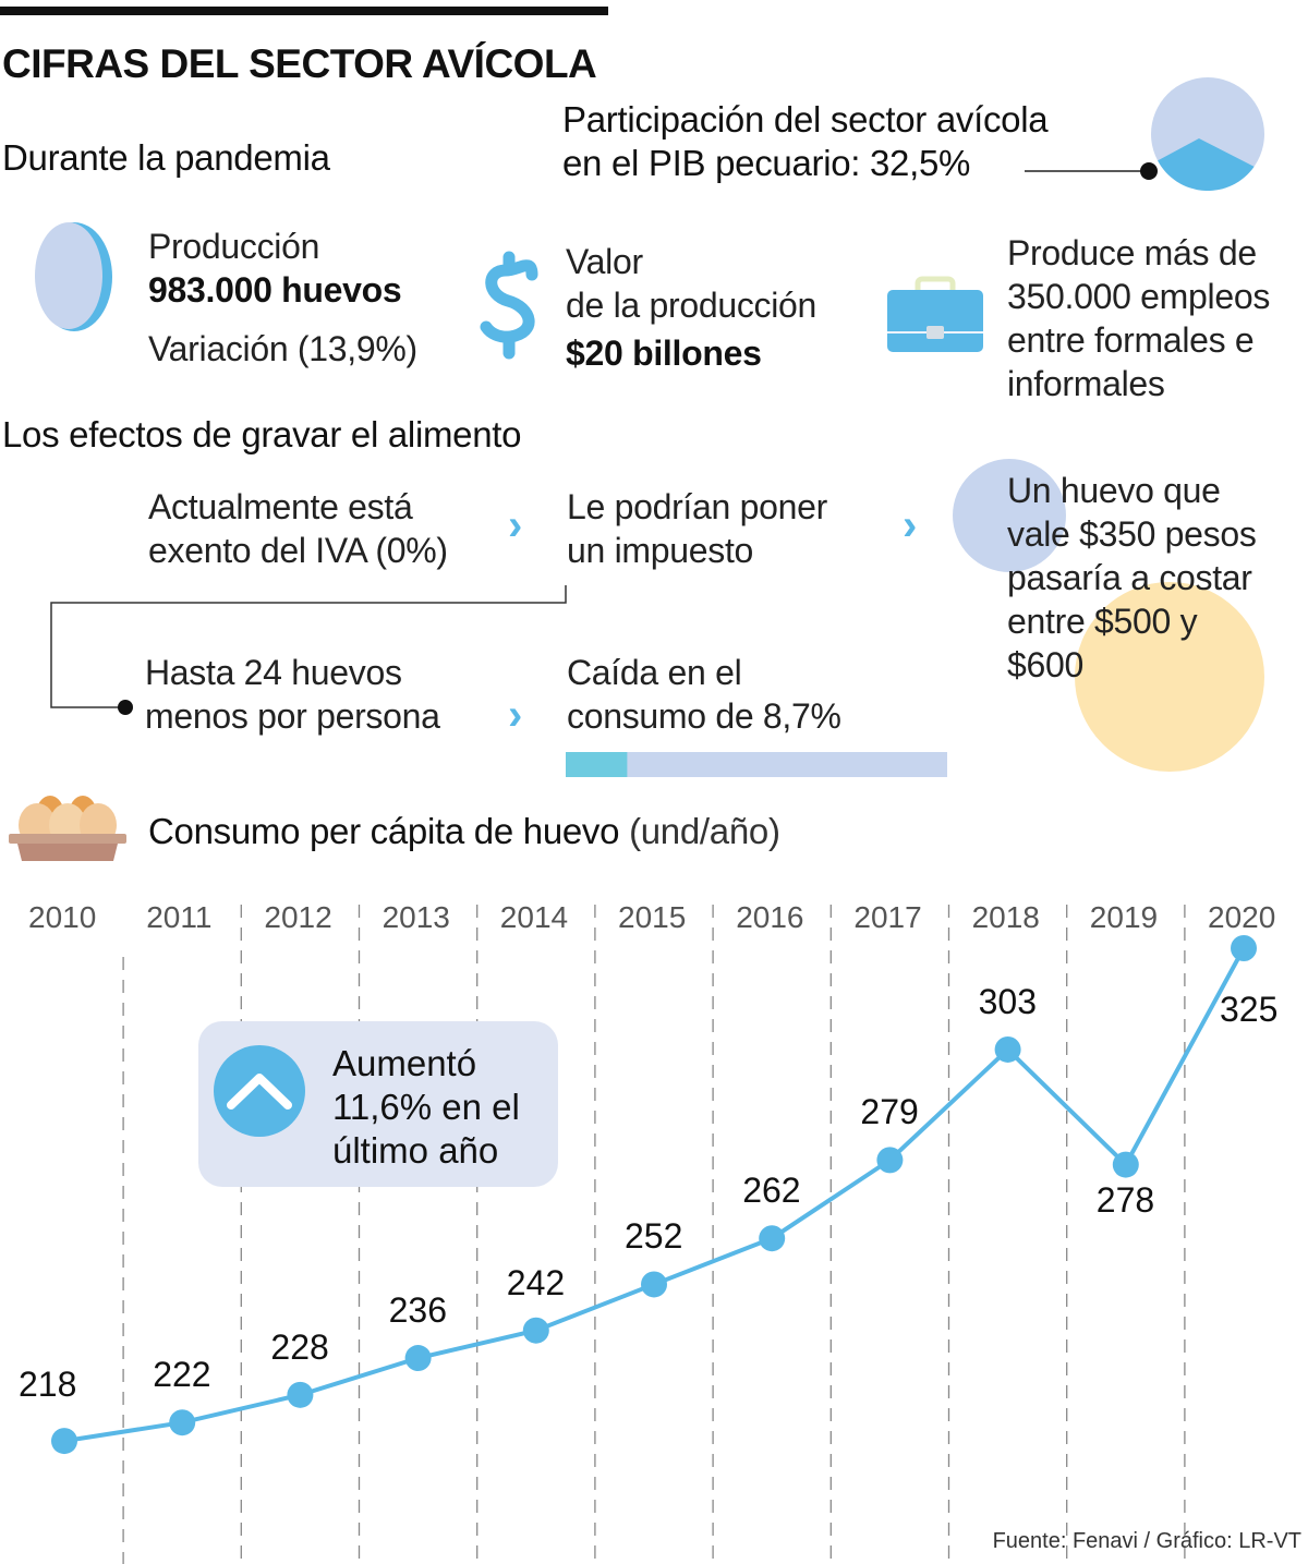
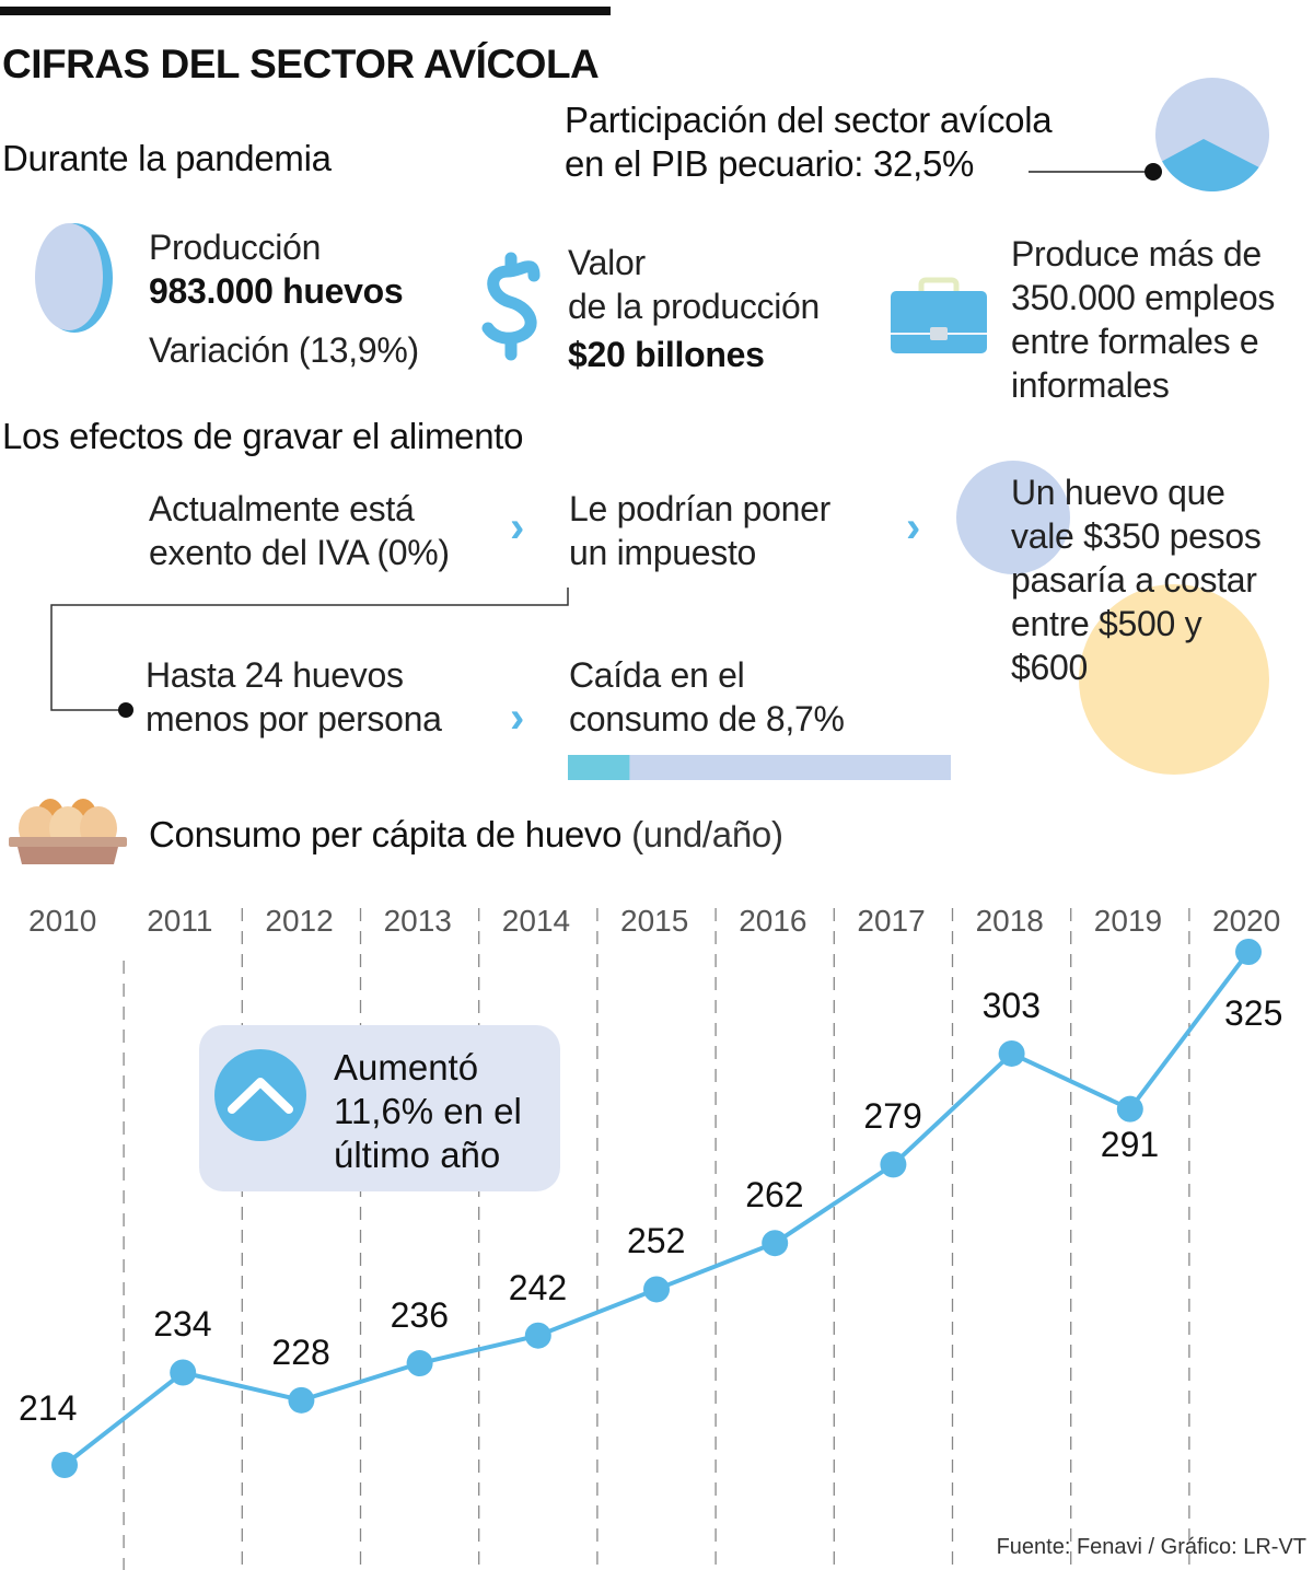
2010: 218 -> 214
2011: 222 -> 234
2019: 278 -> 291
